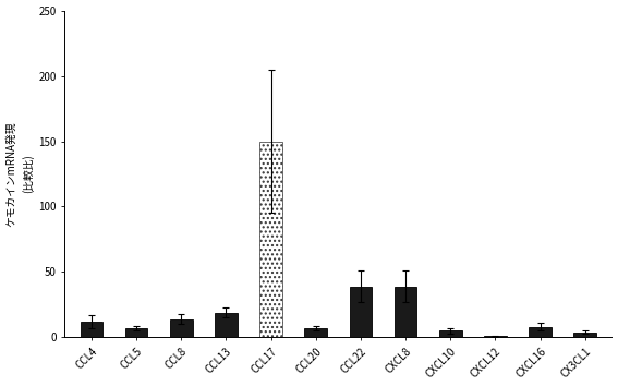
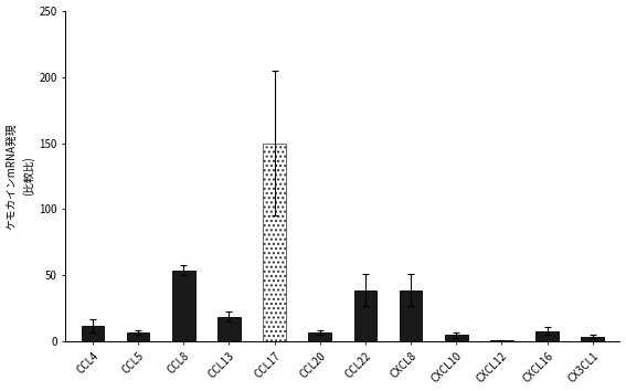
CCL8: 14 -> 54
